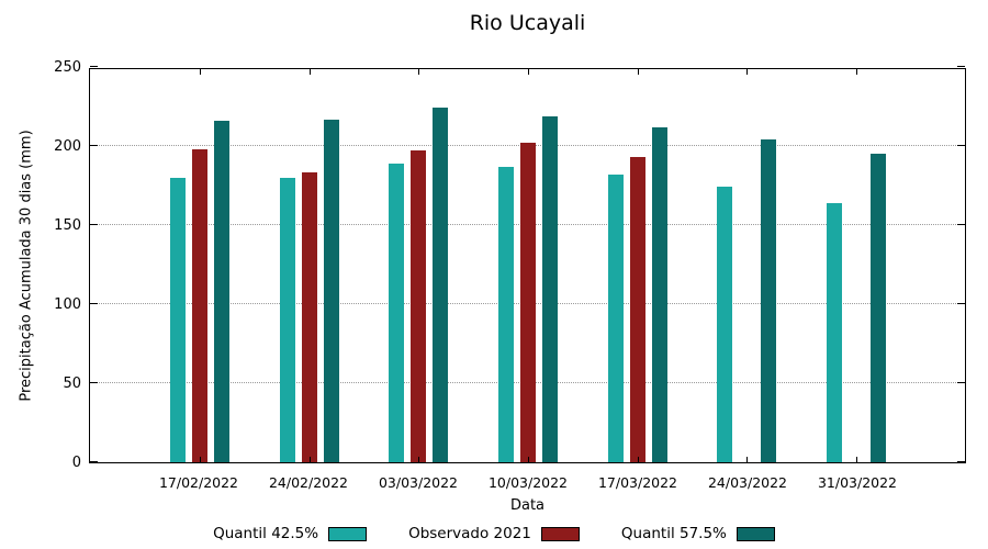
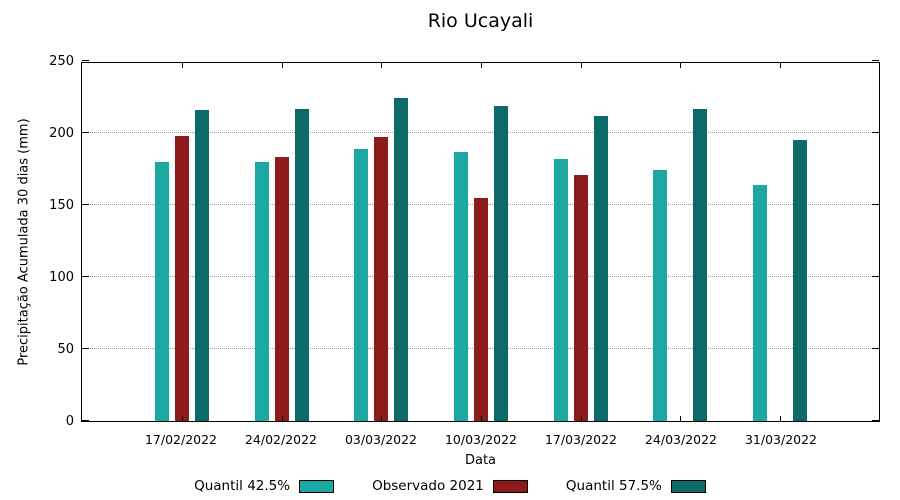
Observado 2021/10/03/2022: 202 -> 155
Observado 2021/17/03/2022: 193 -> 171
Quantil 57.5%/24/03/2022: 204 -> 217
